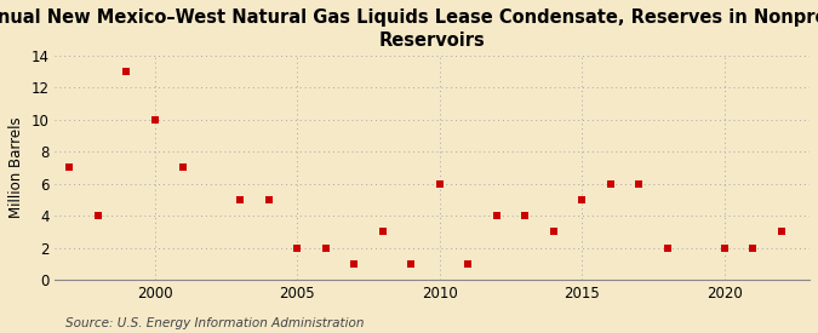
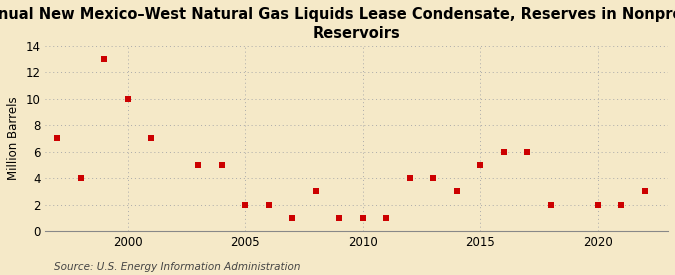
2010: 6 -> 1
